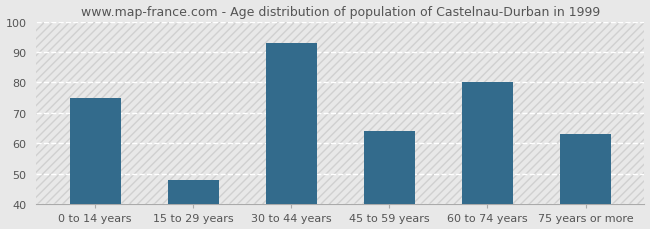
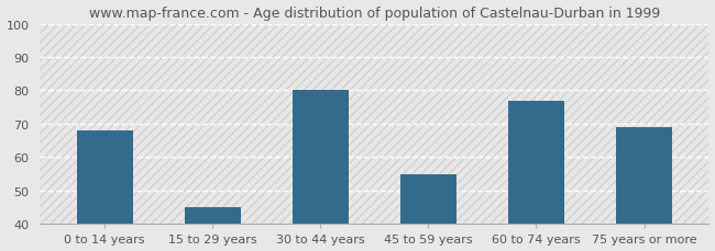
0 to 14 years: 75 -> 68
15 to 29 years: 48 -> 45
30 to 44 years: 93 -> 80
45 to 59 years: 64 -> 55
60 to 74 years: 80 -> 77
75 years or more: 63 -> 69
